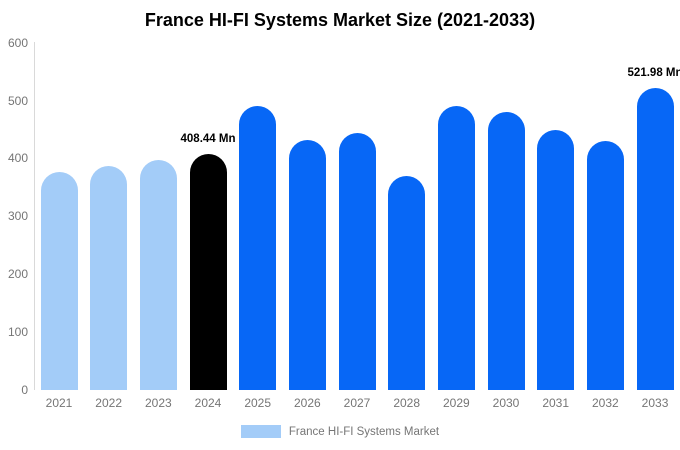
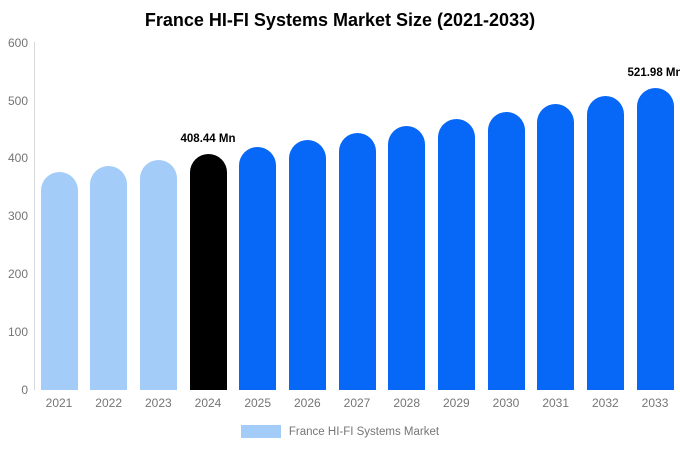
2025: 490 -> 420
2028: 370 -> 460
2029: 490 -> 470
2031: 450 -> 490
2032: 430 -> 510
